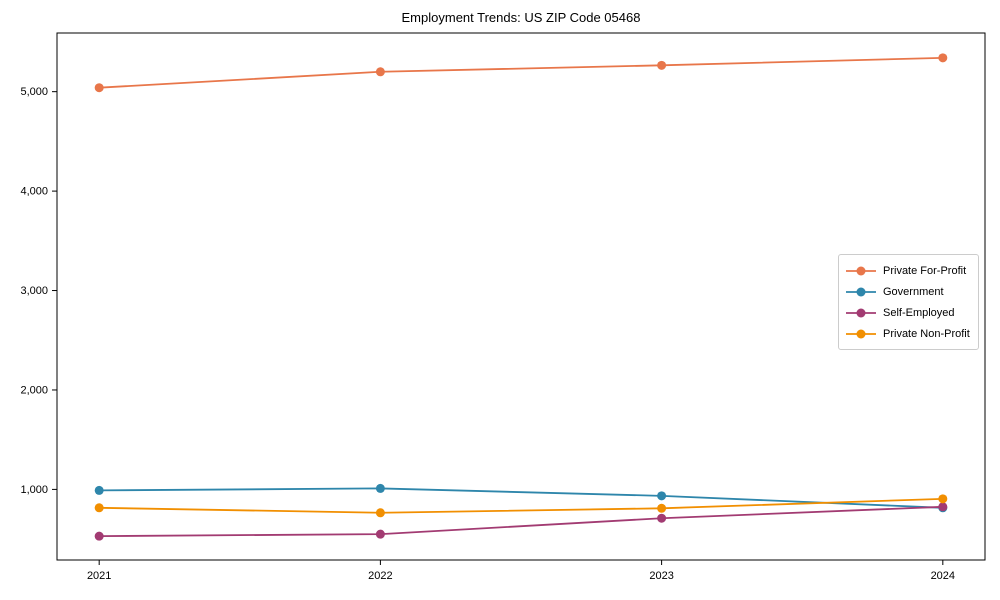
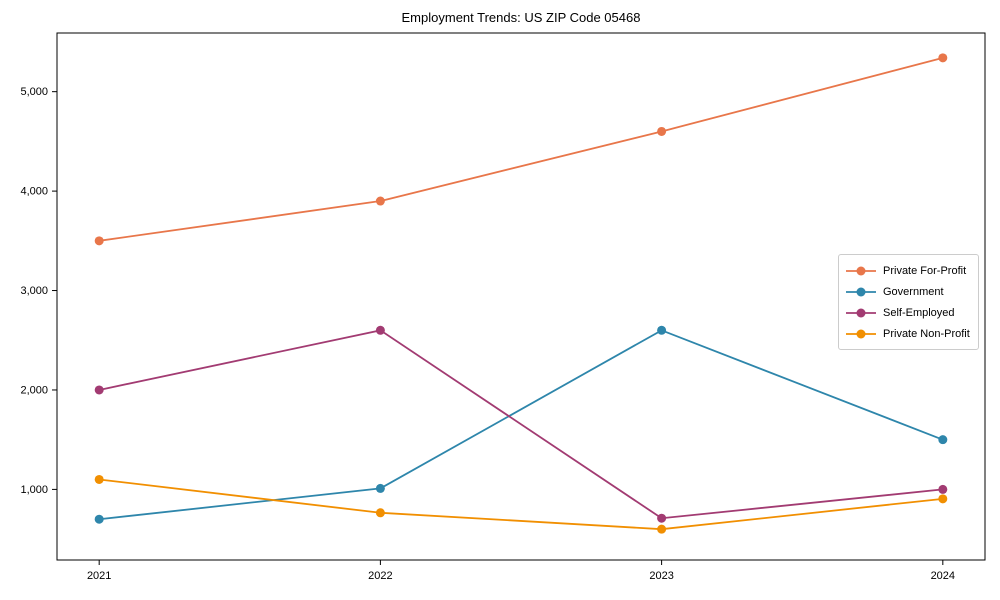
Private For-Profit/2021: 5000 -> 3500
Government/2021: 1000 -> 700
Self-Employed/2021: 500 -> 2000
Private Non-Profit/2021: 800 -> 1100
Private For-Profit/2022: 5200 -> 3900
Self-Employed/2022: 600 -> 2600
Private For-Profit/2023: 5300 -> 4600
Government/2023: 900 -> 2600
Private Non-Profit/2023: 800 -> 600
Government/2024: 800 -> 1500
Self-Employed/2024: 800 -> 1000
